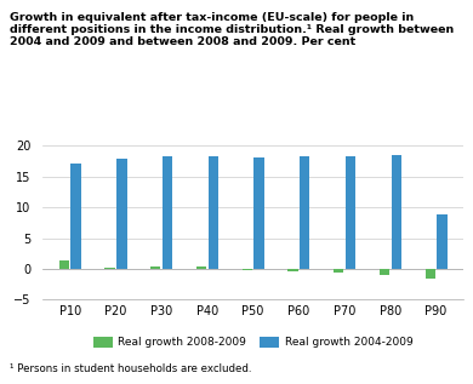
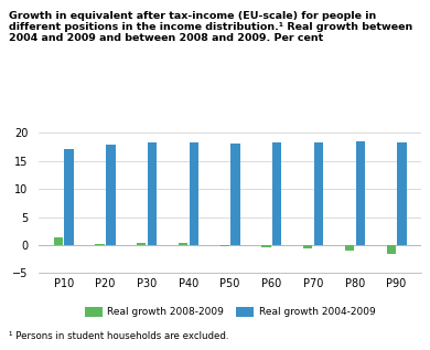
Real growth 2004-2009/P90: 8.8 -> 18.3
